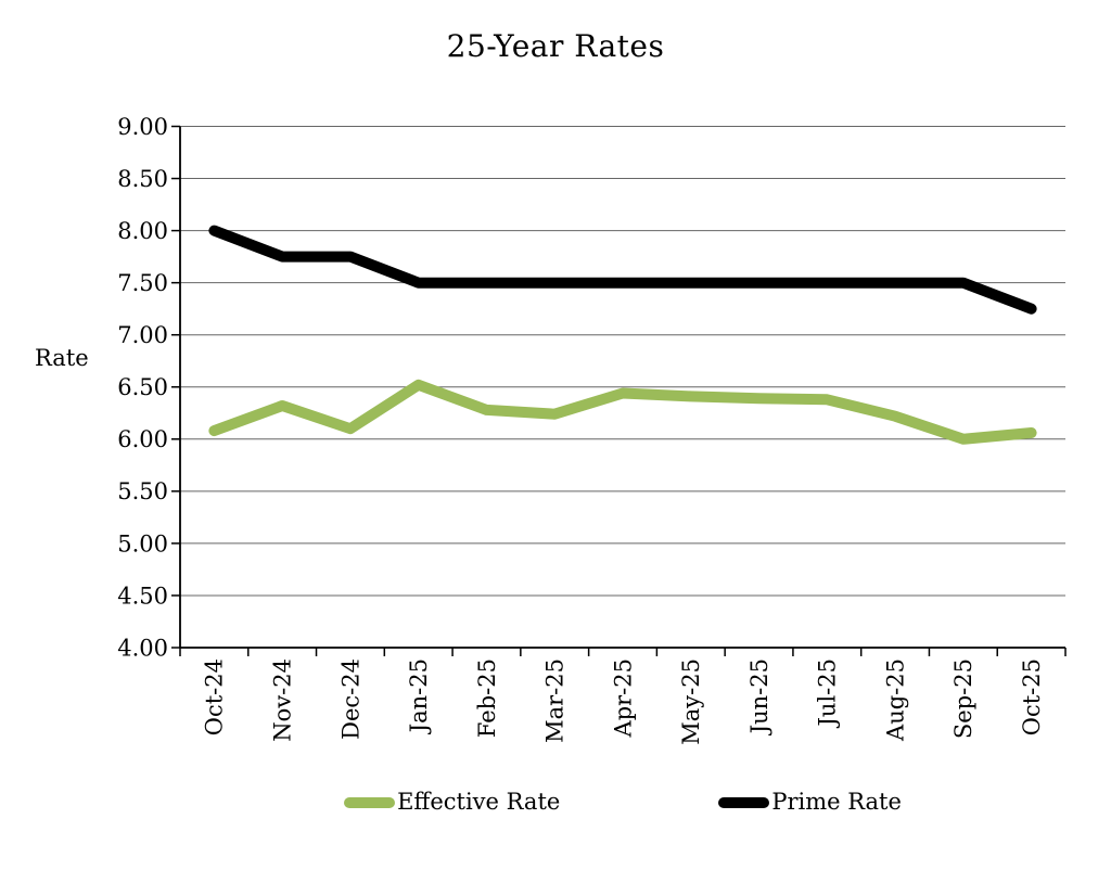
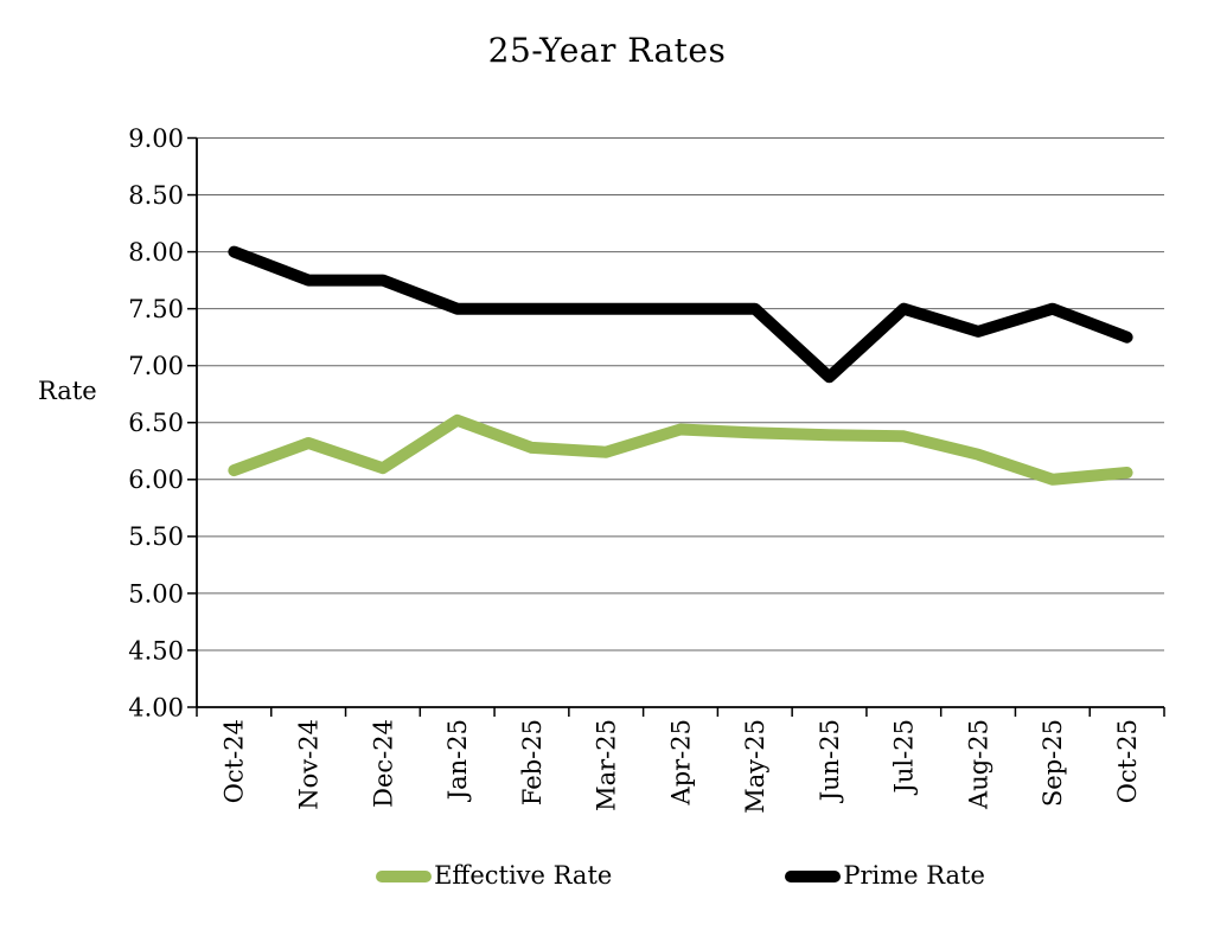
Prime Rate/Jun-25: 7.5 -> 6.9
Prime Rate/Aug-25: 7.5 -> 7.3
